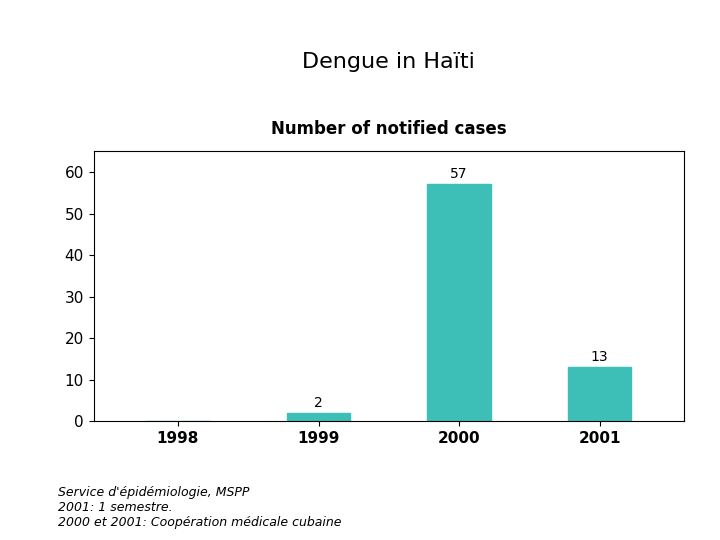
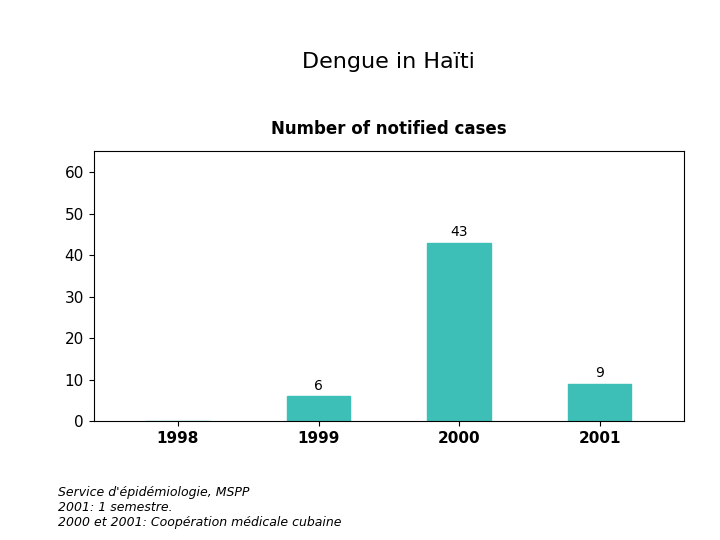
1999: 2 -> 6
2000: 57 -> 43
2001: 13 -> 9
